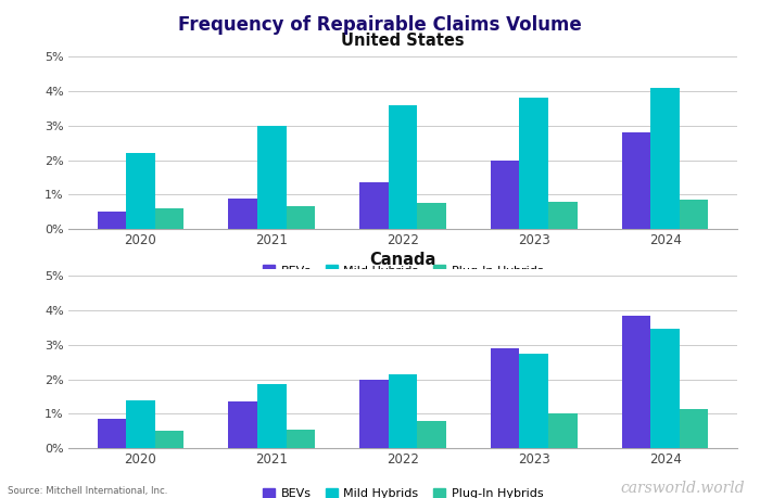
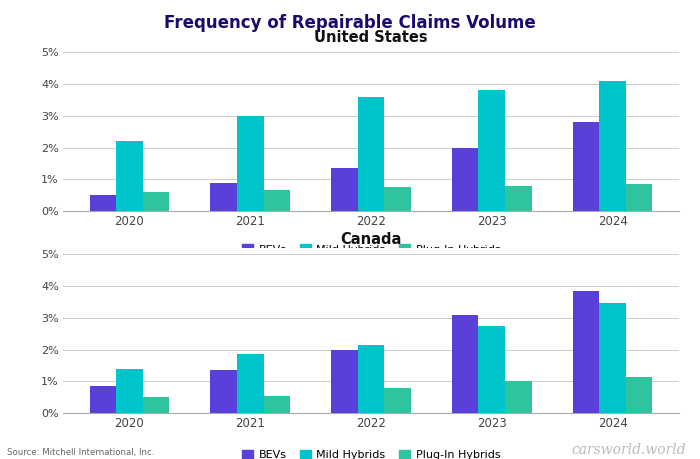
Canada/BEVs/2023: 2.90% -> 3.10%
